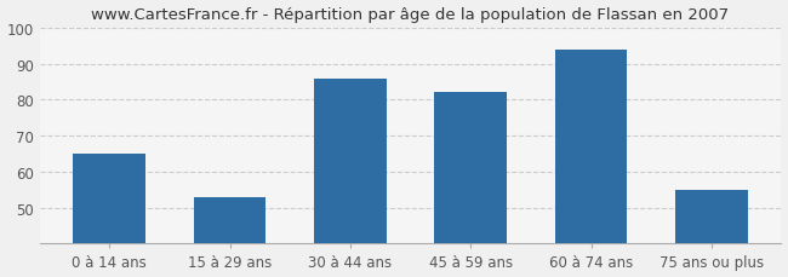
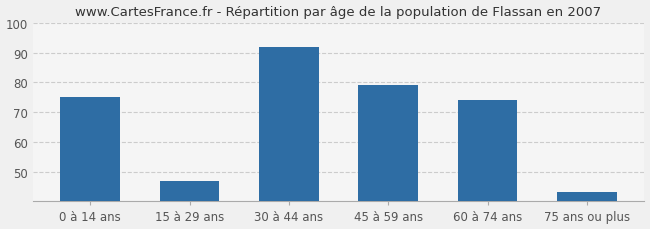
0 à 14 ans: 65 -> 75
15 à 29 ans: 53 -> 47
30 à 44 ans: 86 -> 92
45 à 59 ans: 82 -> 79
60 à 74 ans: 94 -> 74
75 ans ou plus: 55 -> 43
